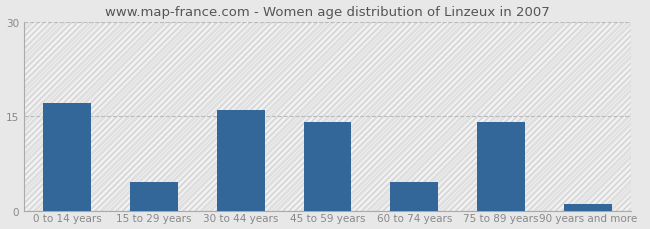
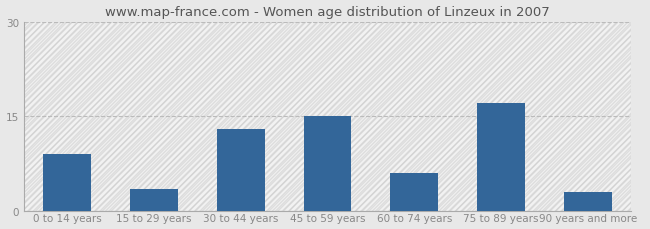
0 to 14 years: 17.0 -> 9.0
15 to 29 years: 4.5 -> 3.4
30 to 44 years: 16.0 -> 13.0
45 to 59 years: 14.0 -> 15.0
60 to 74 years: 4.5 -> 6.0
75 to 89 years: 14.0 -> 17.0
90 years and more: 1.0 -> 3.0
